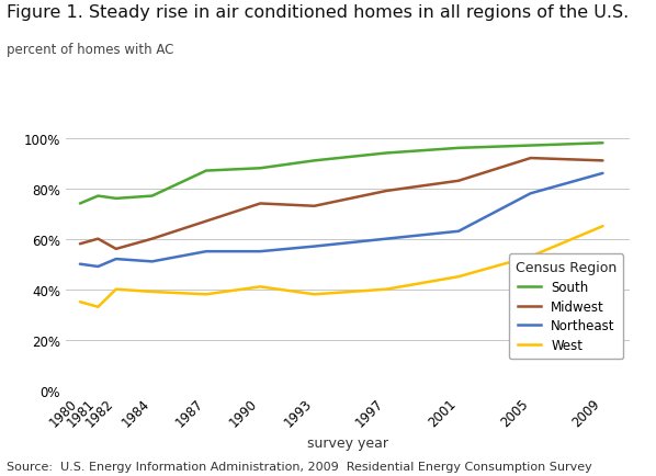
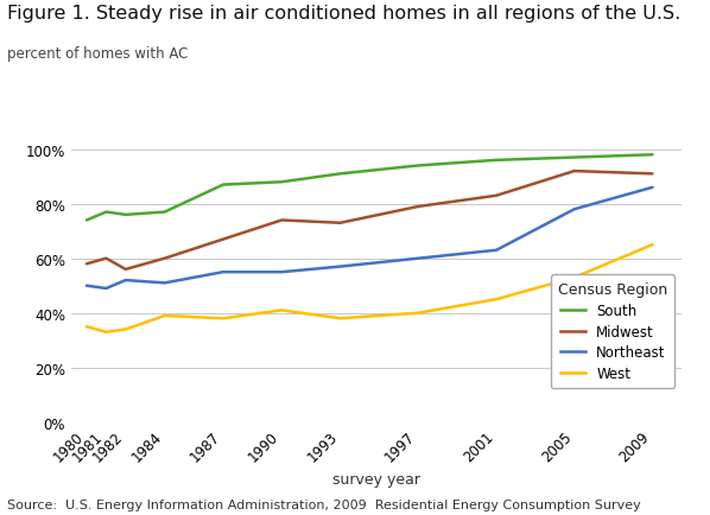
West/1982: 40% -> 34%
